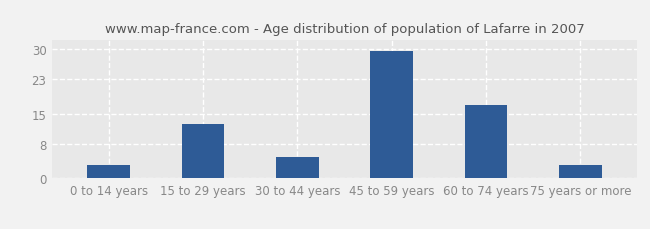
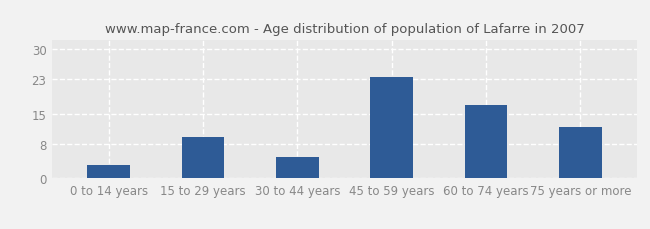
15 to 29 years: 12.5 -> 9.5
45 to 59 years: 29.5 -> 23.5
75 years or more: 3.0 -> 12.0
